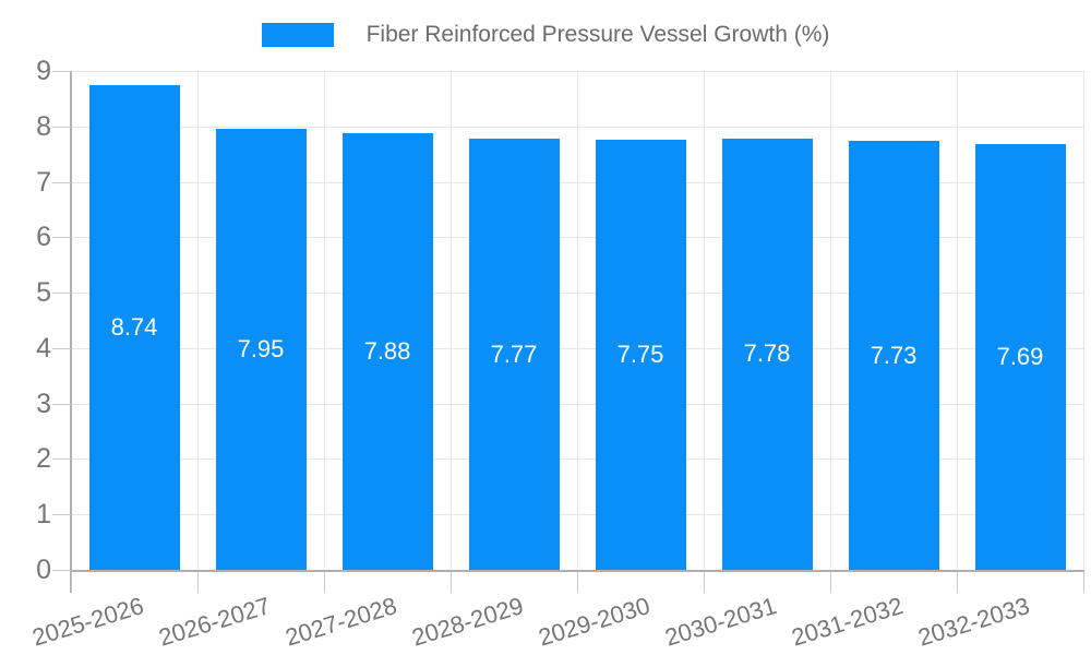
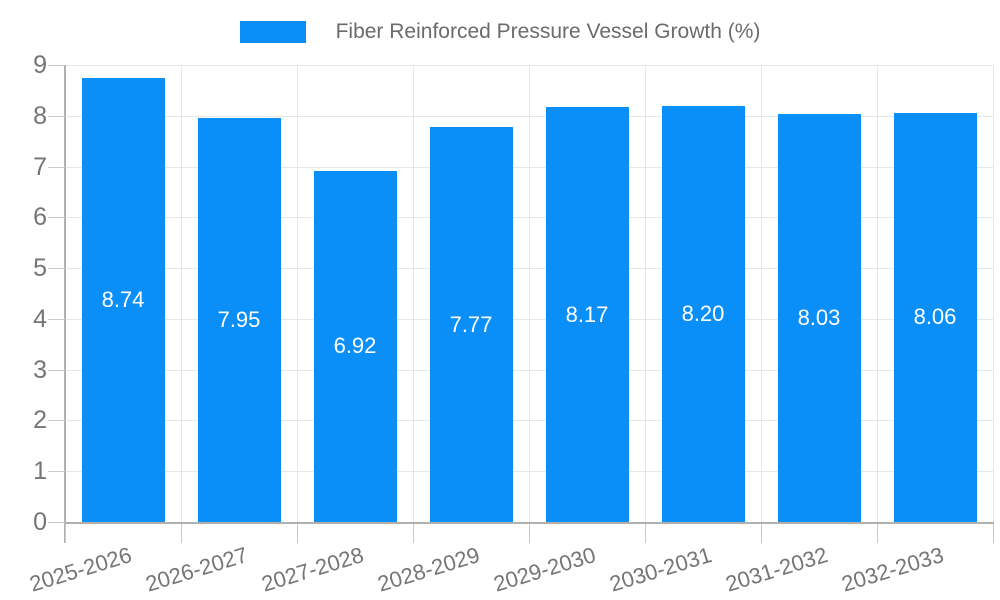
2027-2028: 7.88 -> 6.92
2029-2030: 7.75 -> 8.17
2030-2031: 7.78 -> 8.20
2031-2032: 7.73 -> 8.03
2032-2033: 7.69 -> 8.06
